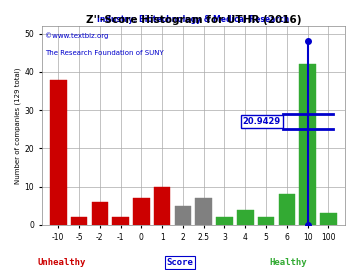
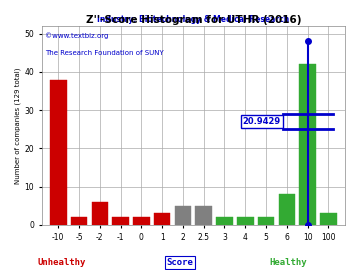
0: 7 -> 2
1: 10 -> 3
2.5: 7 -> 5
4: 4 -> 2
